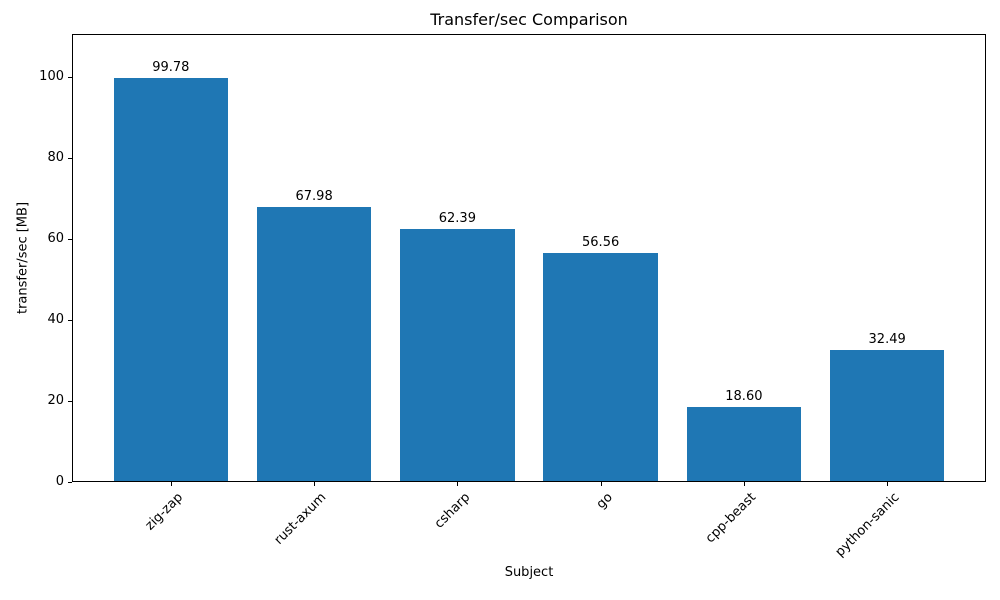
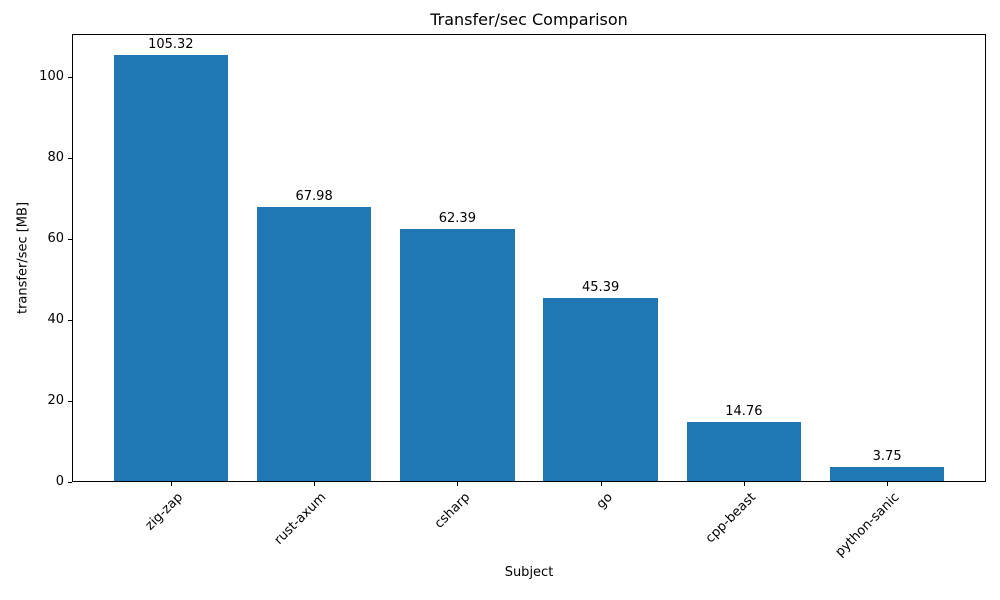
zig-zap: 99.78 -> 105.32
go: 56.56 -> 45.39
cpp-beast: 18.60 -> 14.76
python-sanic: 32.49 -> 3.75
